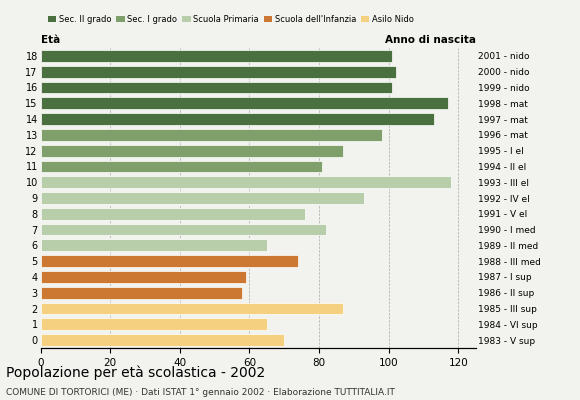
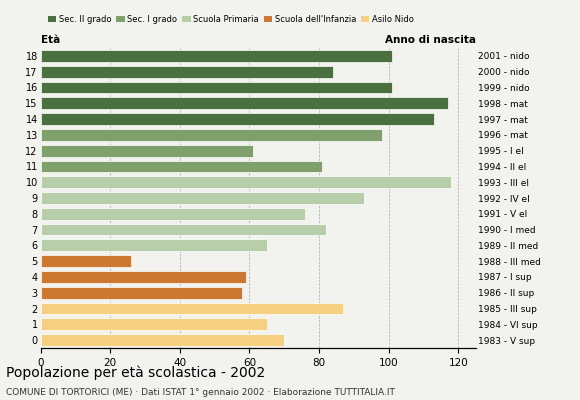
17: 102 -> 84
12: 87 -> 61
5: 74 -> 26
